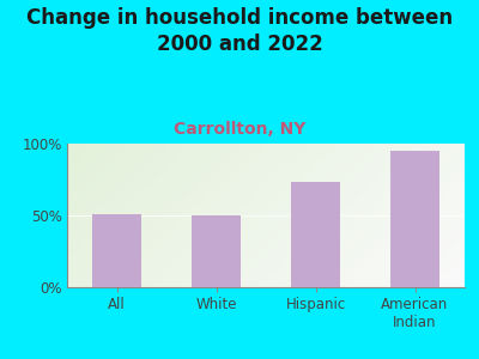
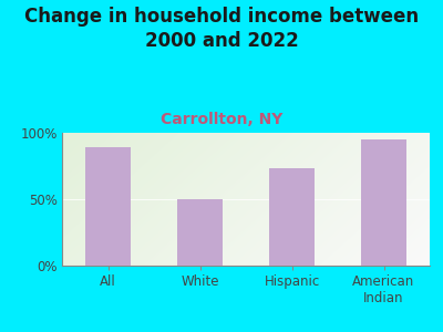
All: 51% -> 89%
